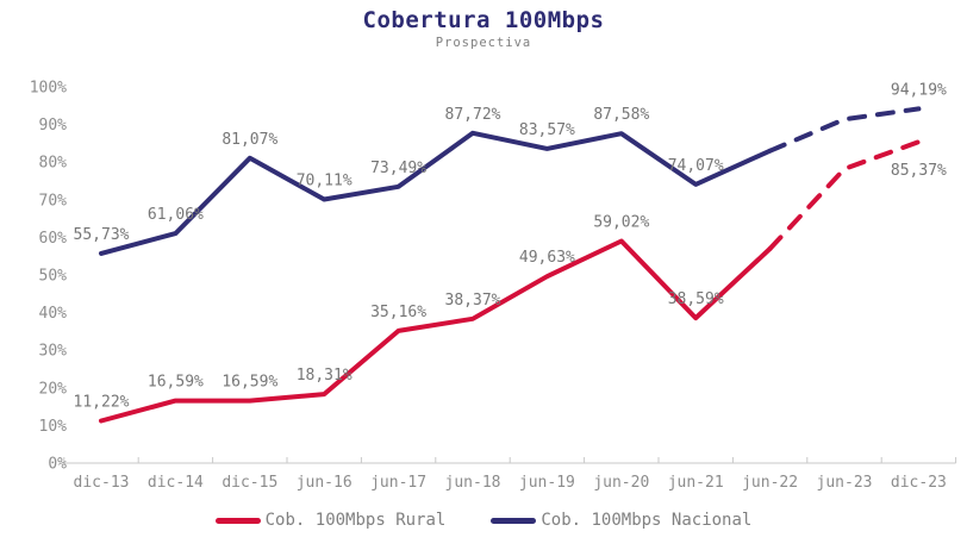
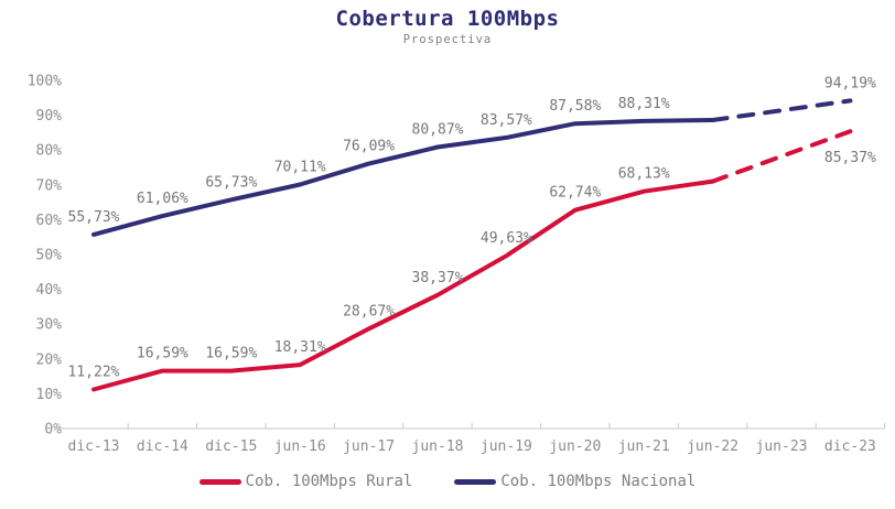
Cob. 100Mbps Nacional/dic-15: 81,07% -> 65,73%
Cob. 100Mbps Rural/jun-17: 35,16% -> 28,67%
Cob. 100Mbps Nacional/jun-17: 73,49% -> 76,09%
Cob. 100Mbps Nacional/jun-18: 87,72% -> 80,87%
Cob. 100Mbps Rural/jun-20: 59,02% -> 62,74%
Cob. 100Mbps Rural/jun-21: 38,59% -> 68,13%
Cob. 100Mbps Nacional/jun-21: 74,07% -> 88,31%
Cob. 100Mbps Rural/jun-22: 57% -> 71%
Cob. 100Mbps Nacional/jun-22: 83% -> 89%
